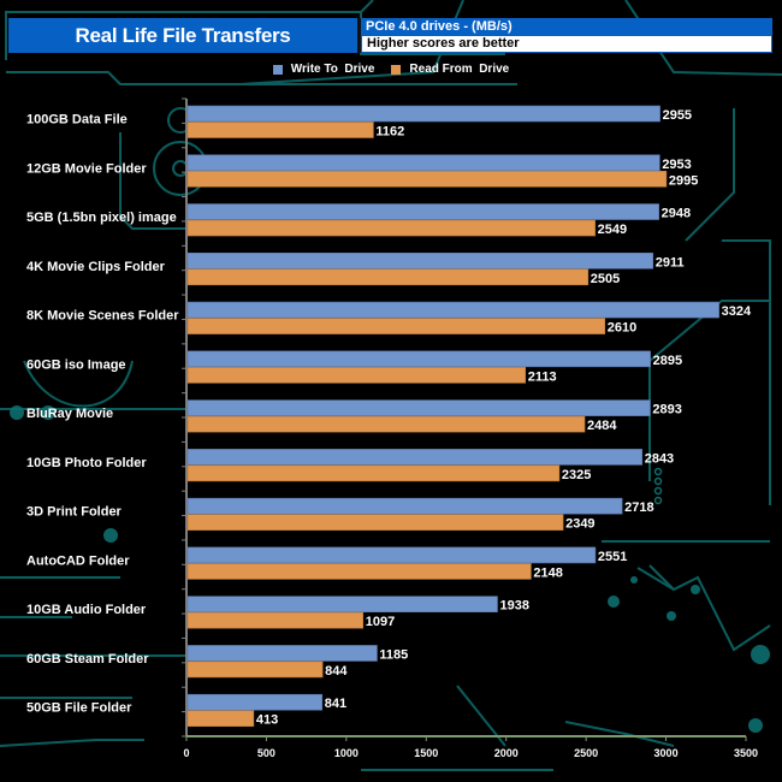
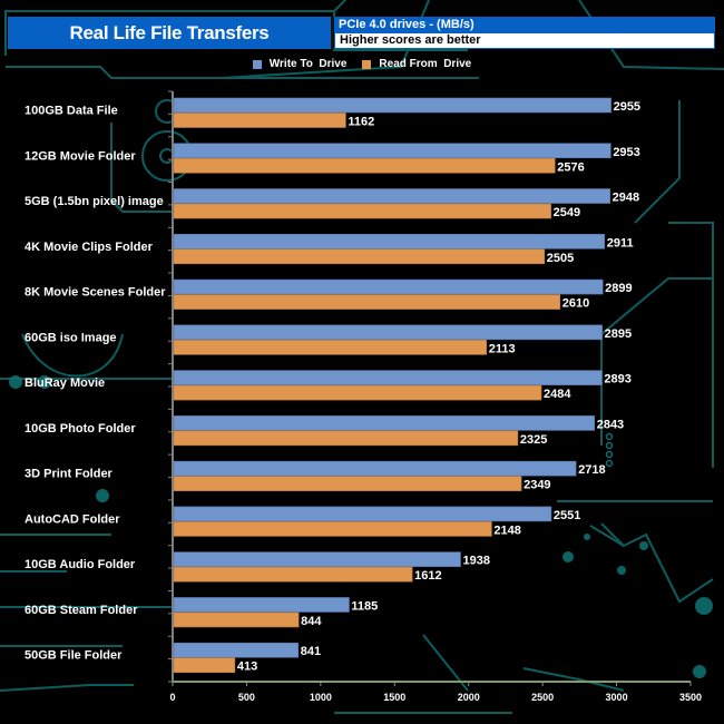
Read From Drive/12GB Movie Folder: 2995 -> 2576
Write To Drive/8K Movie Scenes Folder: 3324 -> 2899
Read From Drive/10GB Audio Folder: 1097 -> 1612
